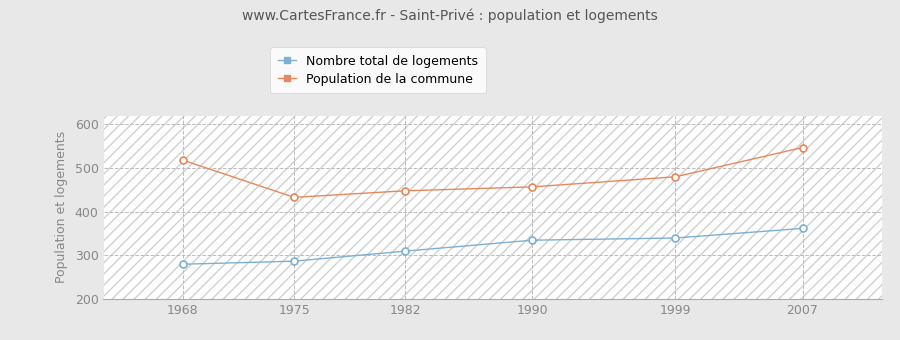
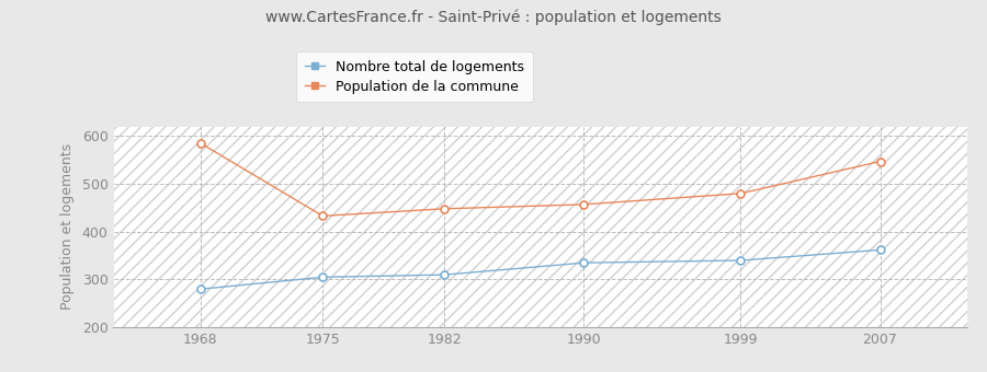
Population de la commune/1968: 518 -> 585
Nombre total de logements/1975: 287 -> 305
